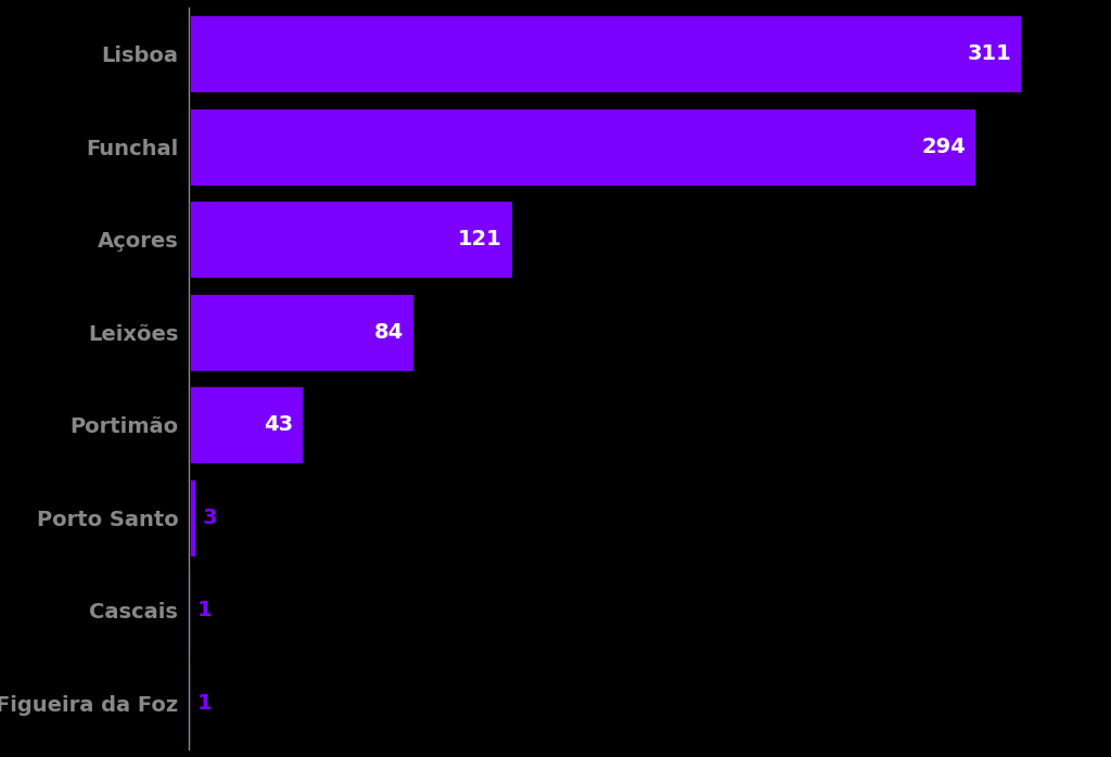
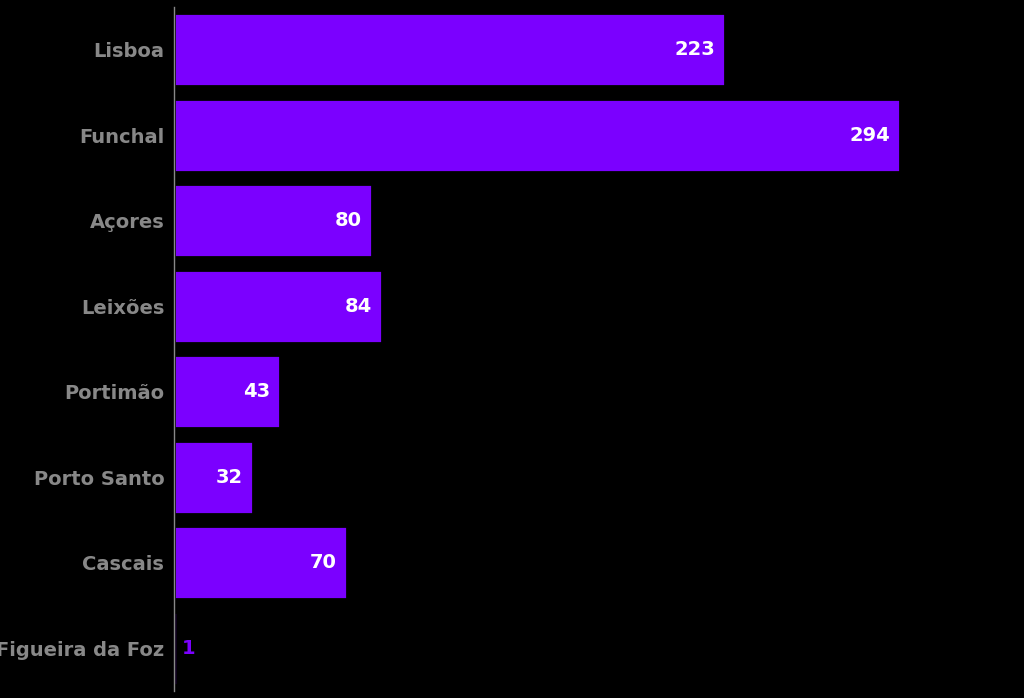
Lisboa: 311 -> 223
Açores: 121 -> 80
Porto Santo: 3 -> 32
Cascais: 1 -> 70
